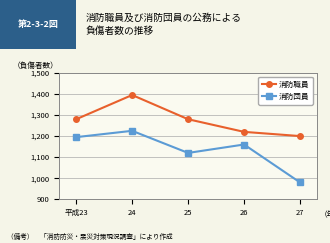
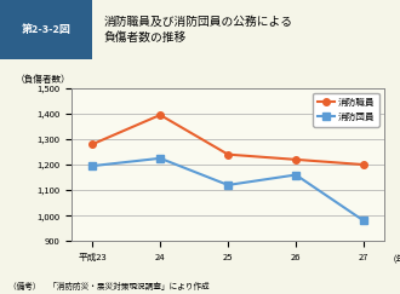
消防職員/25: 1,280 -> 1,240
